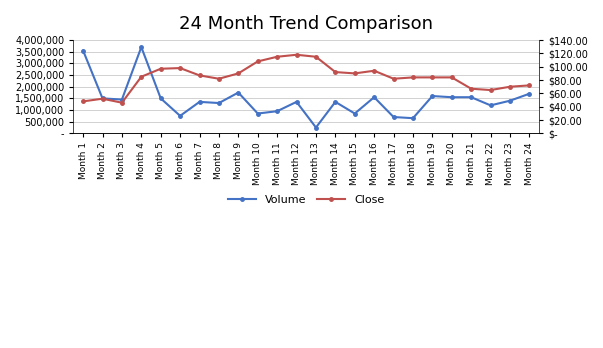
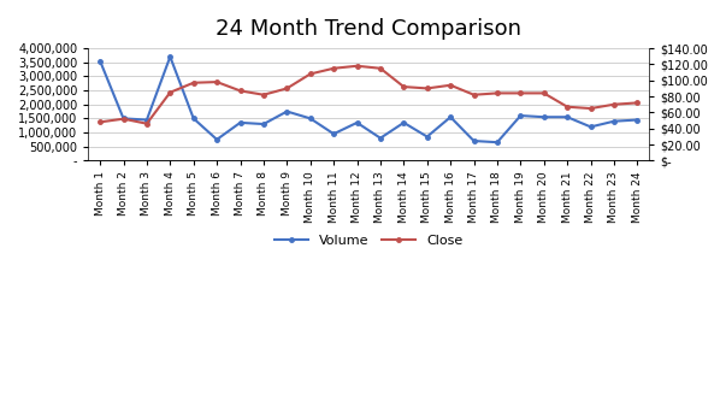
Volume/Month 10: 850,000 -> 1,500,000
Volume/Month 13: 250,000 -> 800,000
Volume/Month 24: 1,700,000 -> 1,450,000
